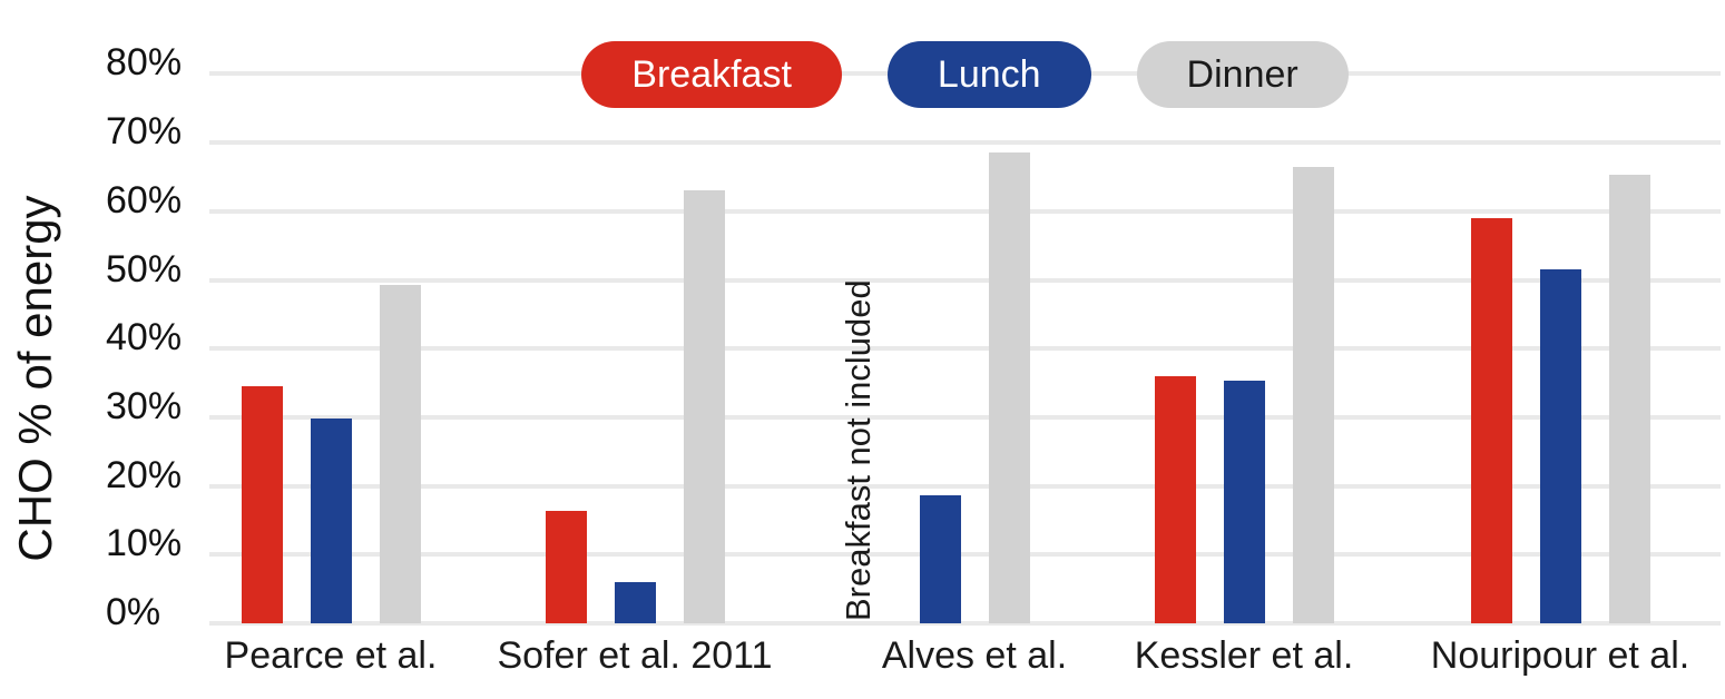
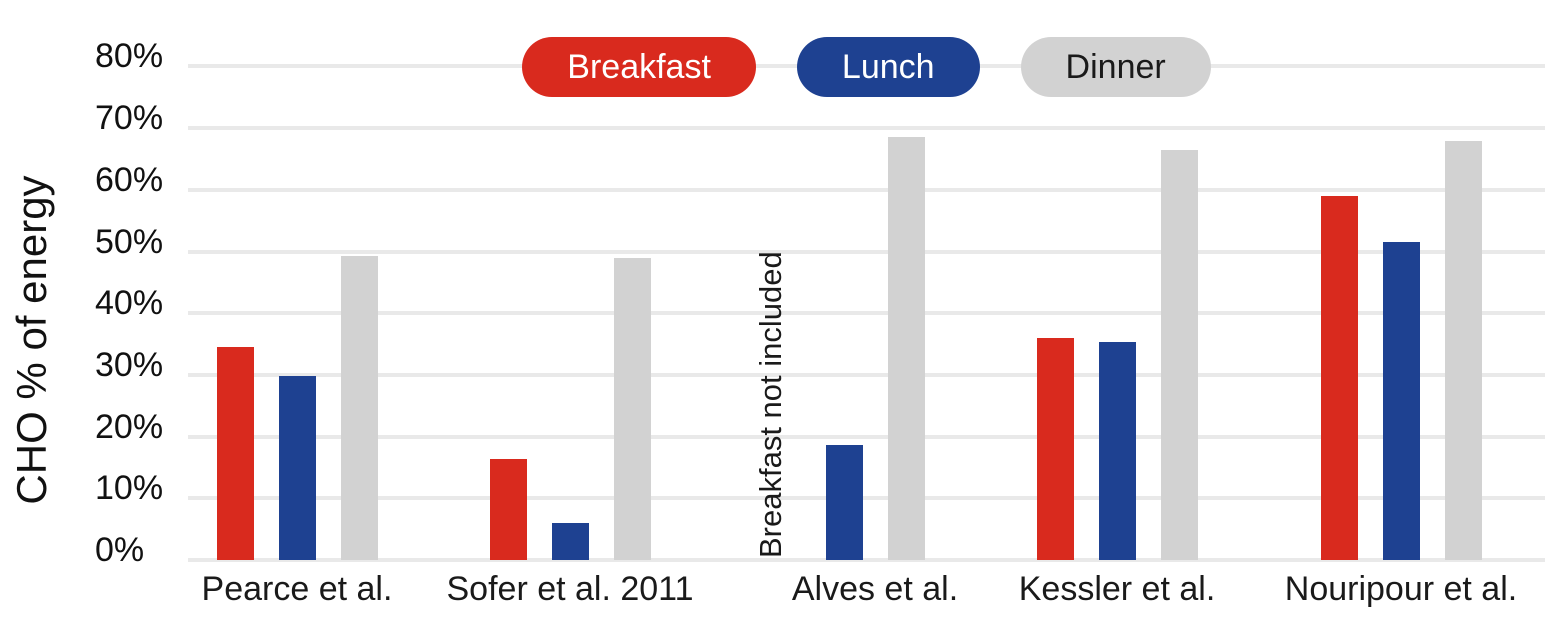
Dinner/Sofer et al. 2011: 63% -> 49%
Dinner/Nouripour et al.: 65% -> 68%
